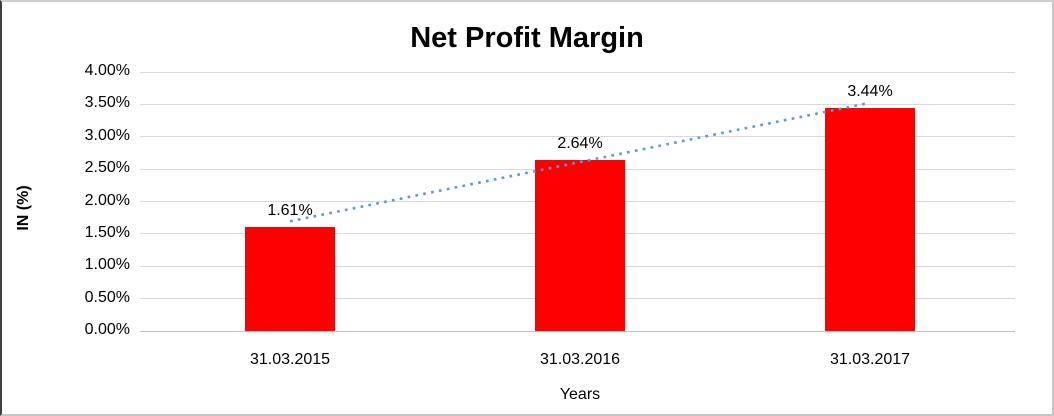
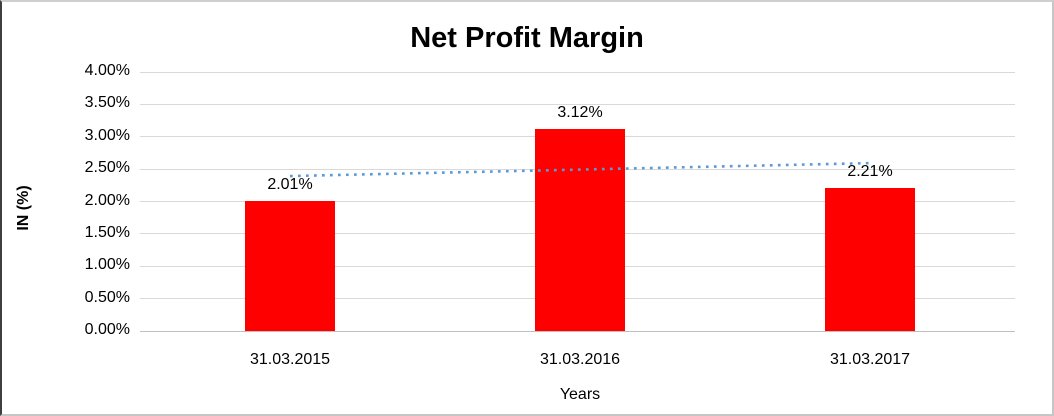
31.03.2015: 1.61% -> 2.01%
31.03.2016: 2.64% -> 3.12%
31.03.2017: 3.44% -> 2.21%
